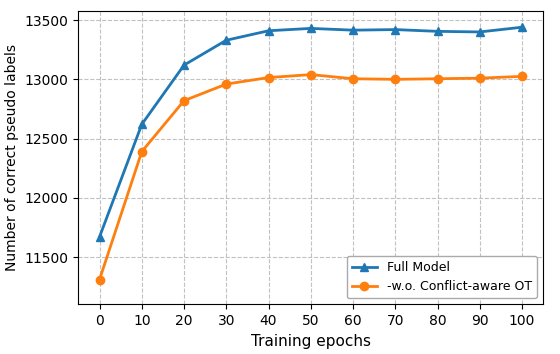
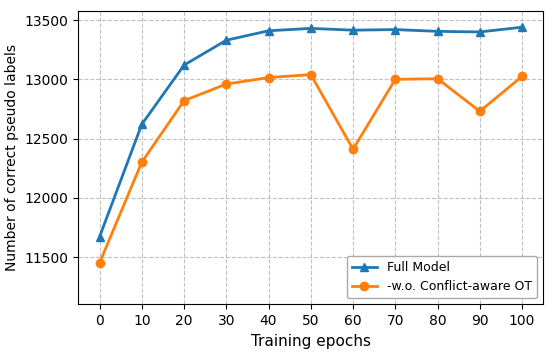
-w.o. Conflict-aware OT/0: 11310 -> 11450
-w.o. Conflict-aware OT/10: 12390 -> 12300
-w.o. Conflict-aware OT/60: 13000 -> 12410
-w.o. Conflict-aware OT/90: 13010 -> 12730
